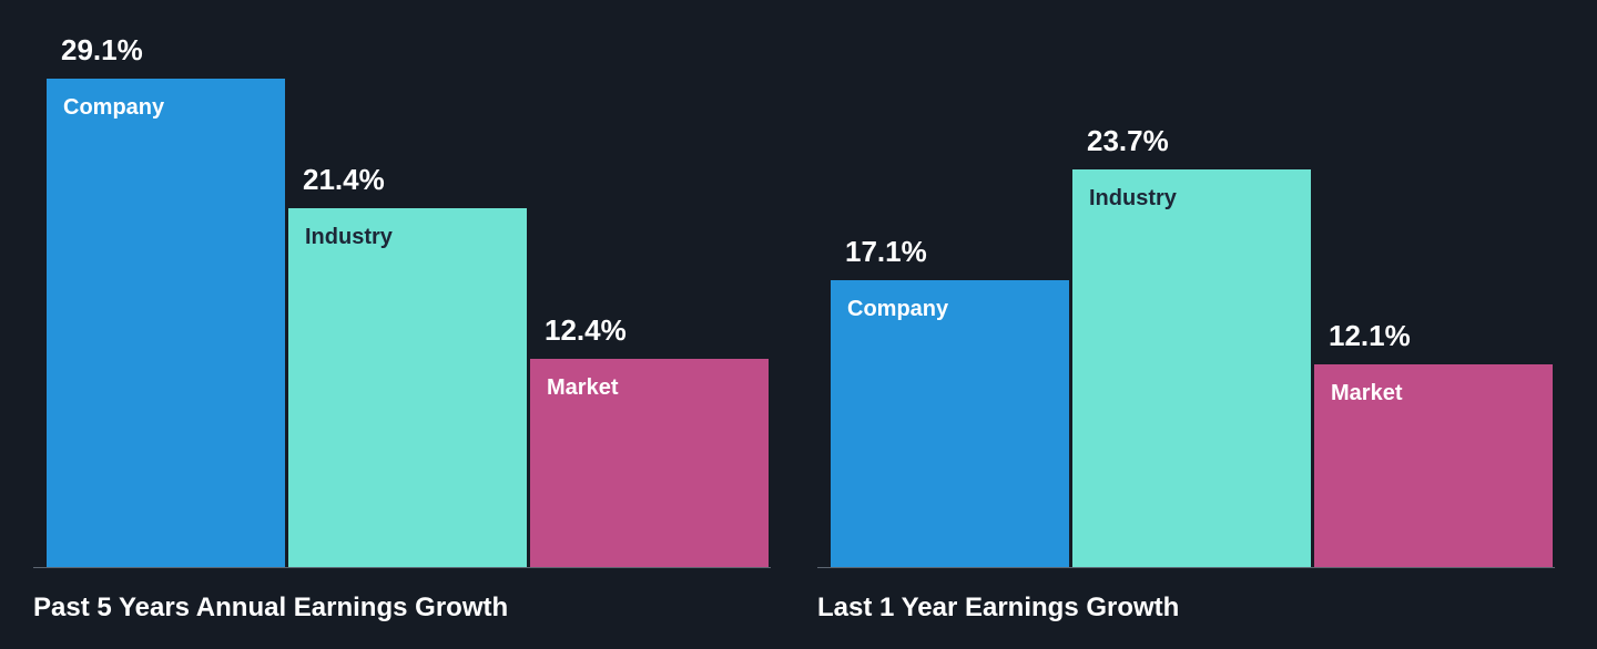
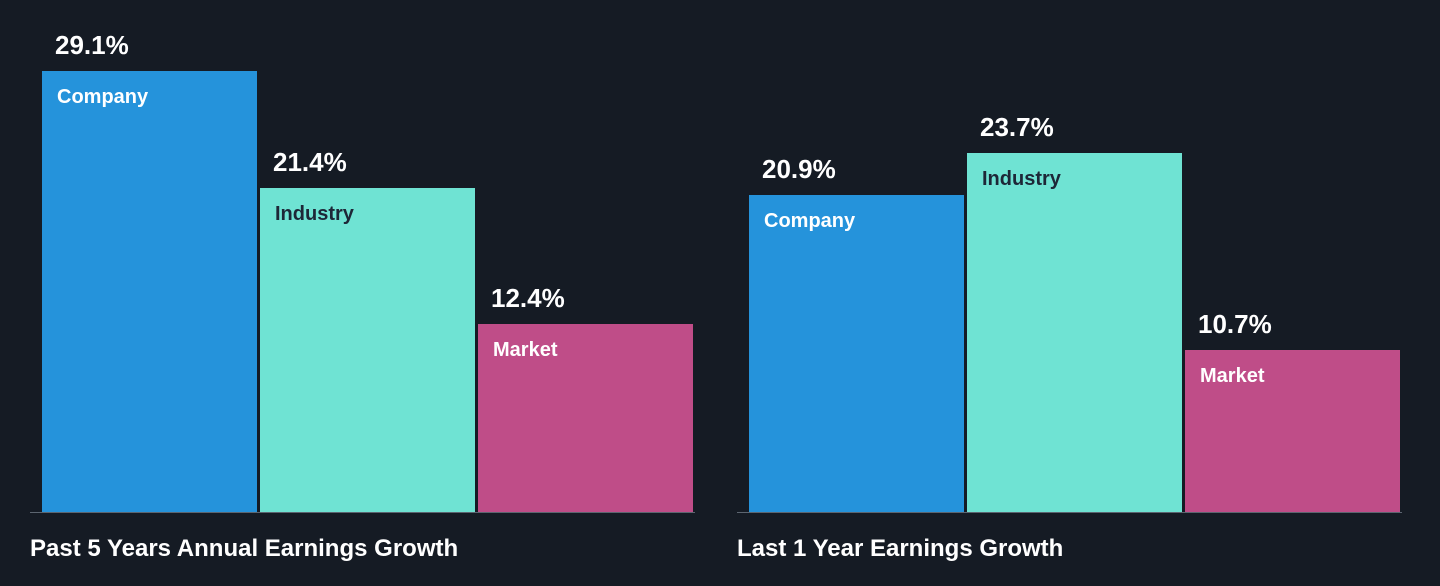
Last 1 Year Earnings Growth/Company: 17.1% -> 20.9%
Last 1 Year Earnings Growth/Market: 12.1% -> 10.7%
